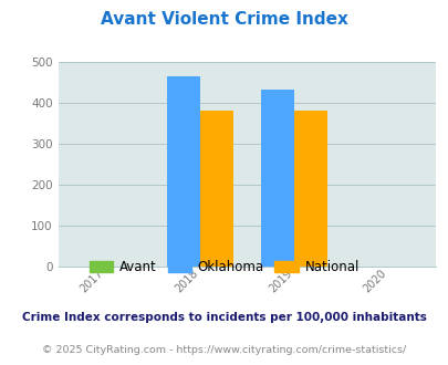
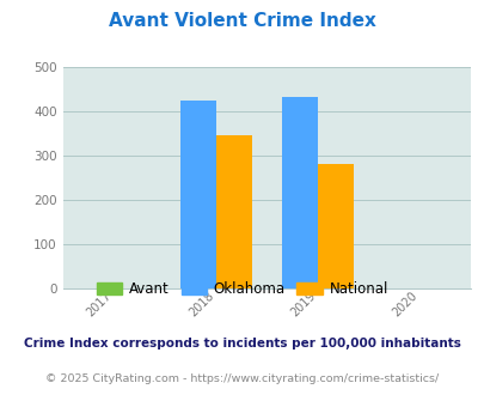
Oklahoma/2018: 466 -> 425
National/2018: 381 -> 345
National/2019: 381 -> 280
